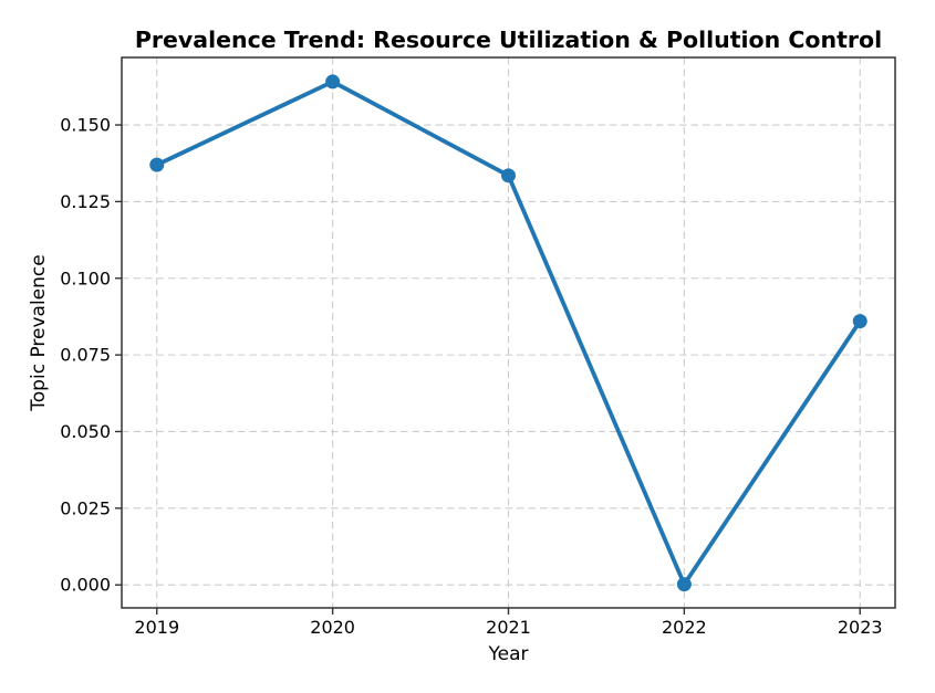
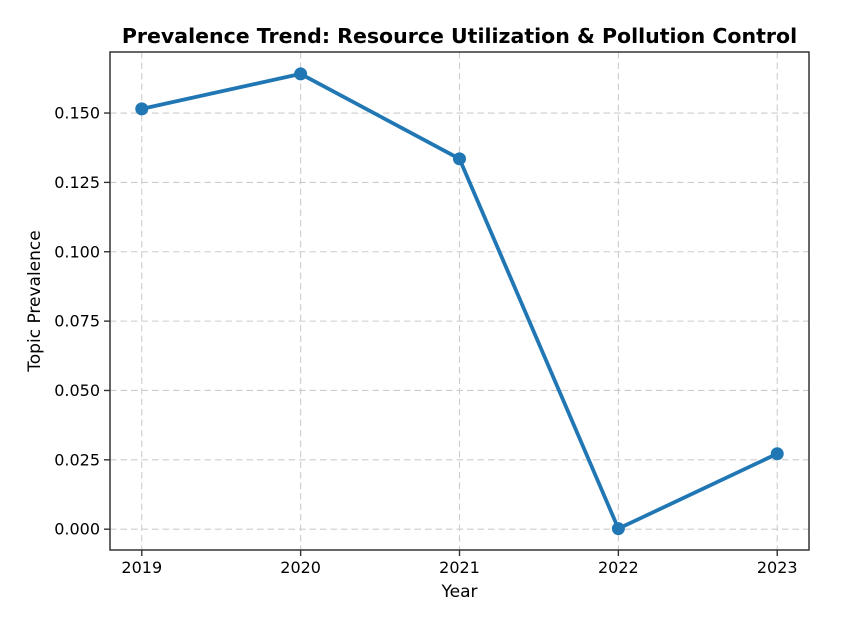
2019: 0.137 -> 0.151
2023: 0.086 -> 0.027
